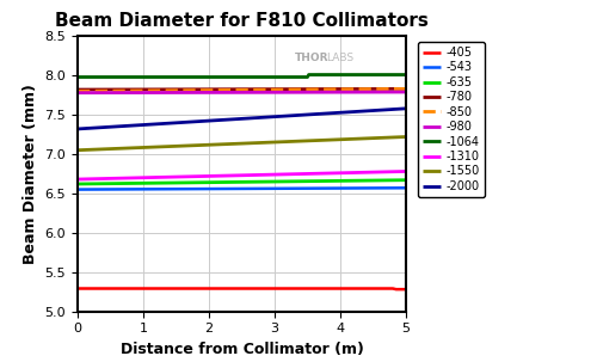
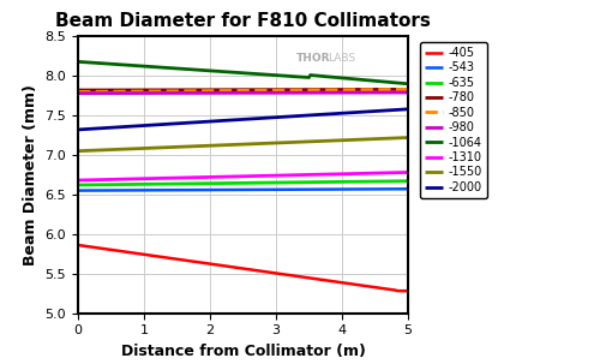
-405/0: 5.29 -> 5.86
-1064/0: 7.98 -> 8.18
-1064/5: 8.01 -> 7.90
